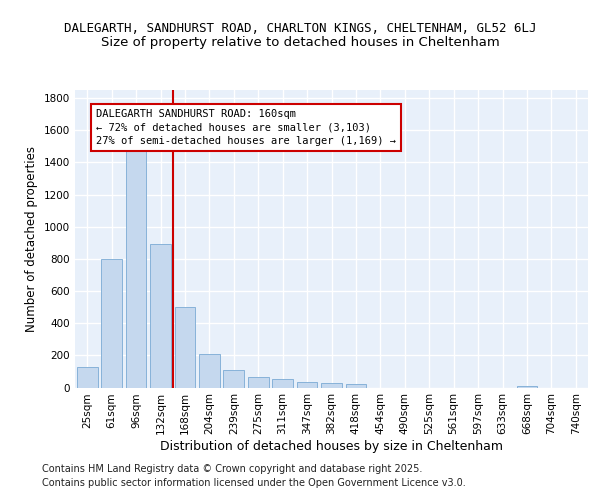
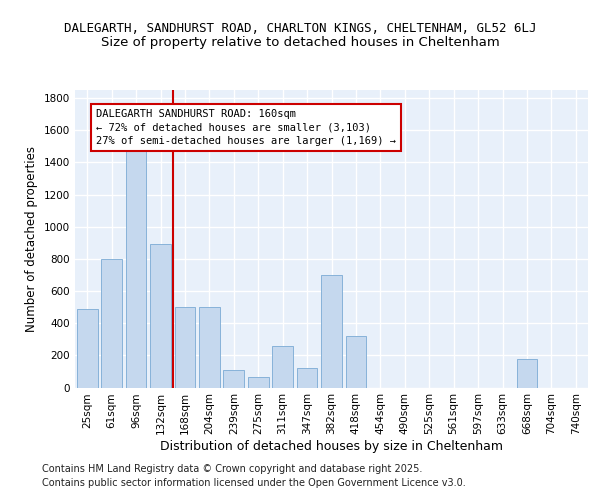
25sqm: 120 -> 490
204sqm: 210 -> 500
311sqm: 50 -> 260
347sqm: 40 -> 120
382sqm: 30 -> 700
418sqm: 20 -> 320
668sqm: 10 -> 180
